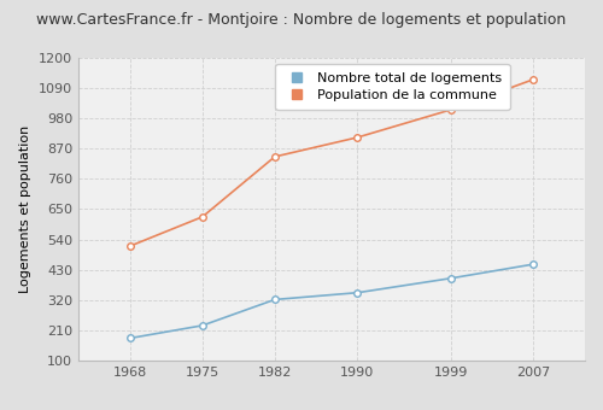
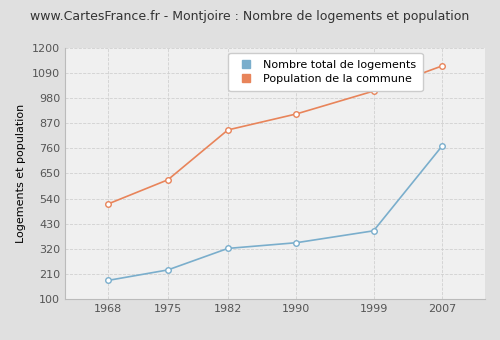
Nombre total de logements/2007: 450 -> 770
